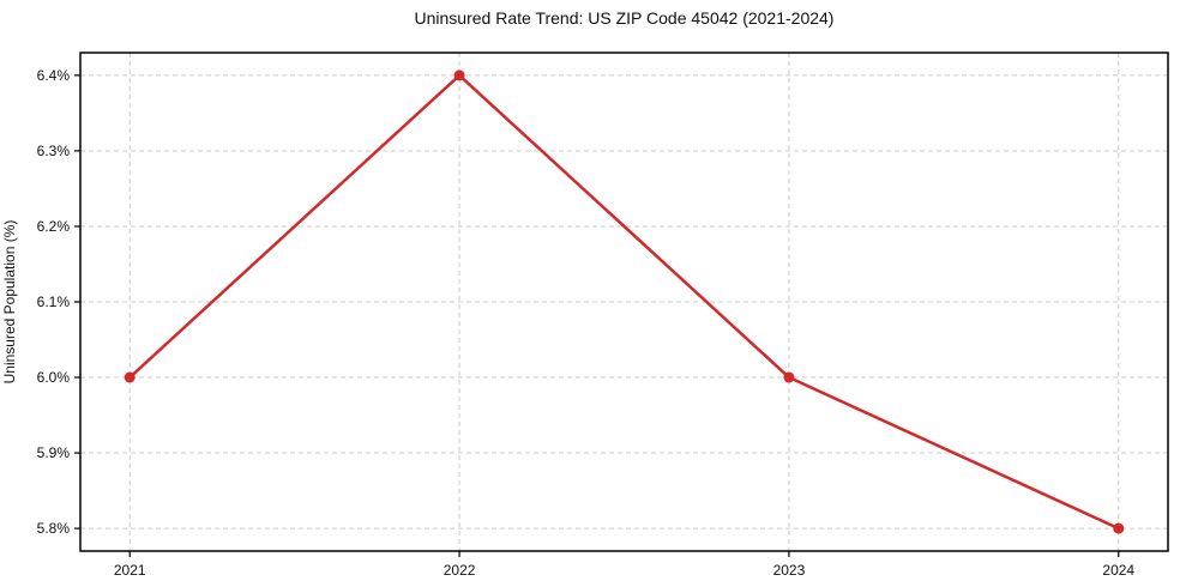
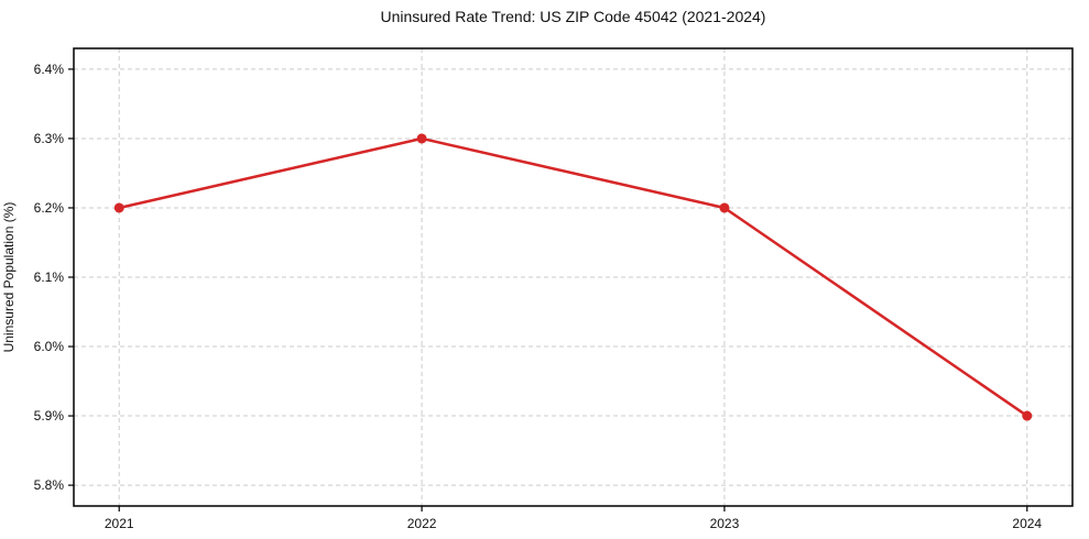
2021: 6.0% -> 6.2%
2022: 6.4% -> 6.3%
2023: 6.0% -> 6.2%
2024: 5.8% -> 5.9%
